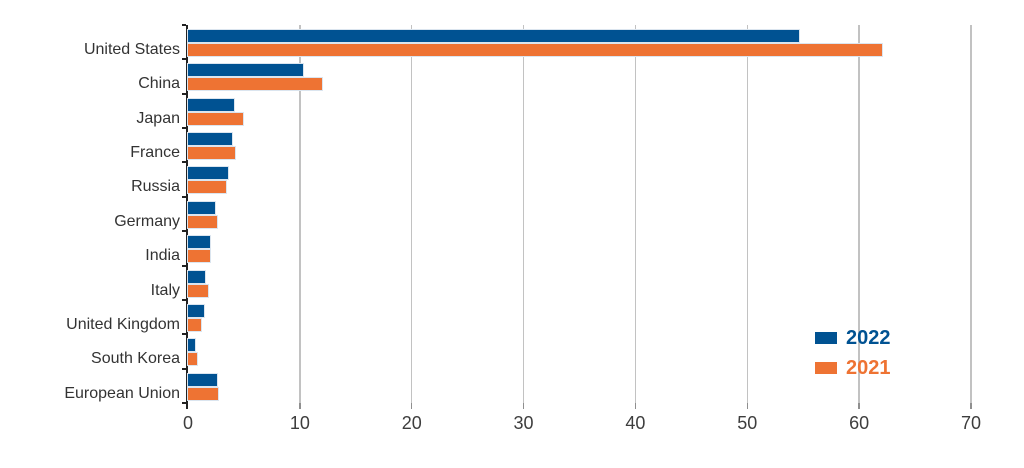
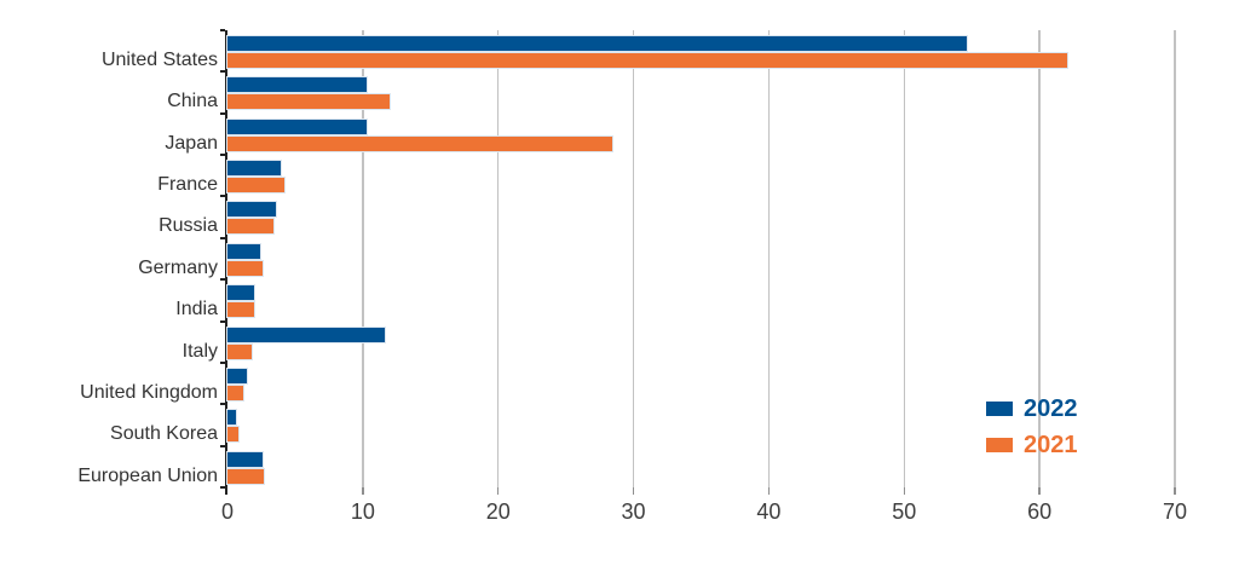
2022/Japan: 4.1 -> 10.3
2021/Japan: 4.9 -> 28.4
2022/Italy: 1.5 -> 11.6
